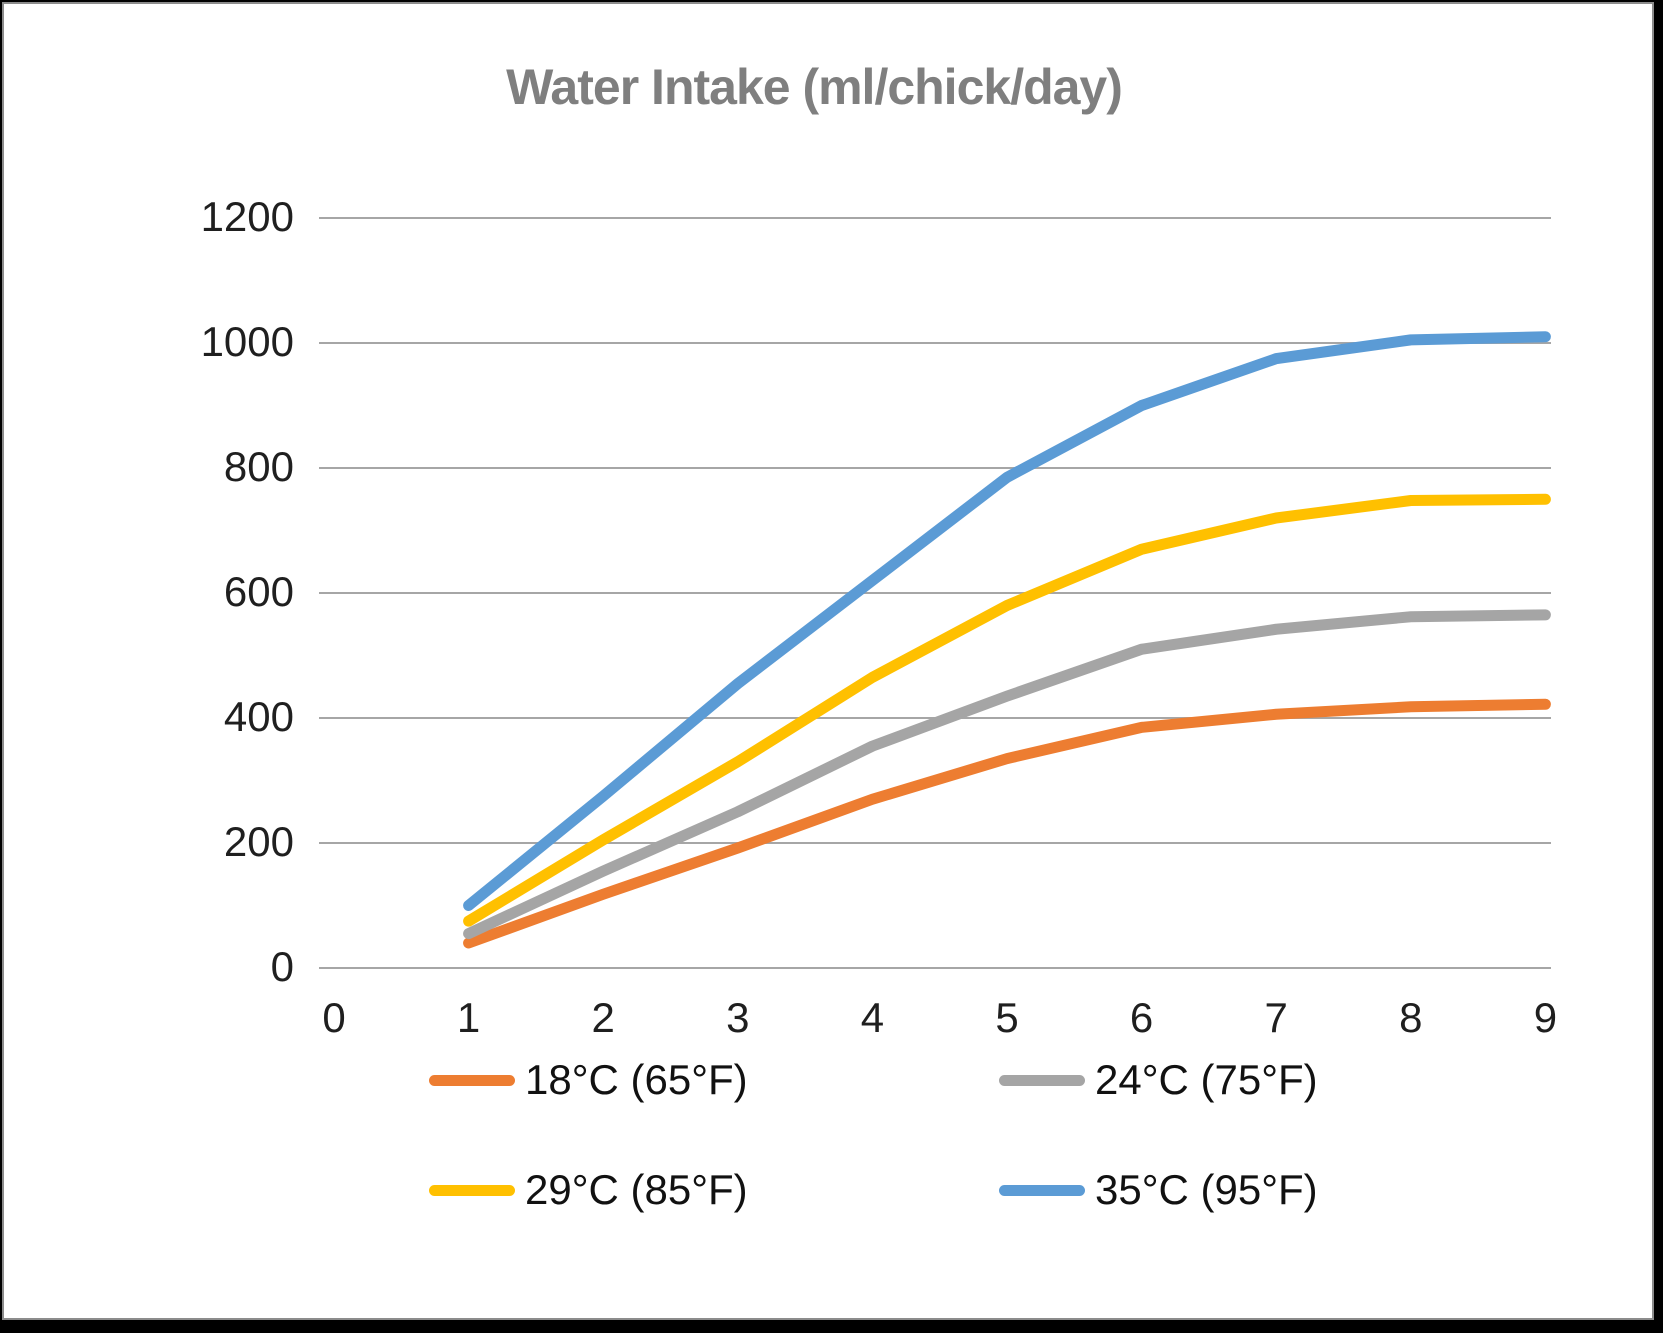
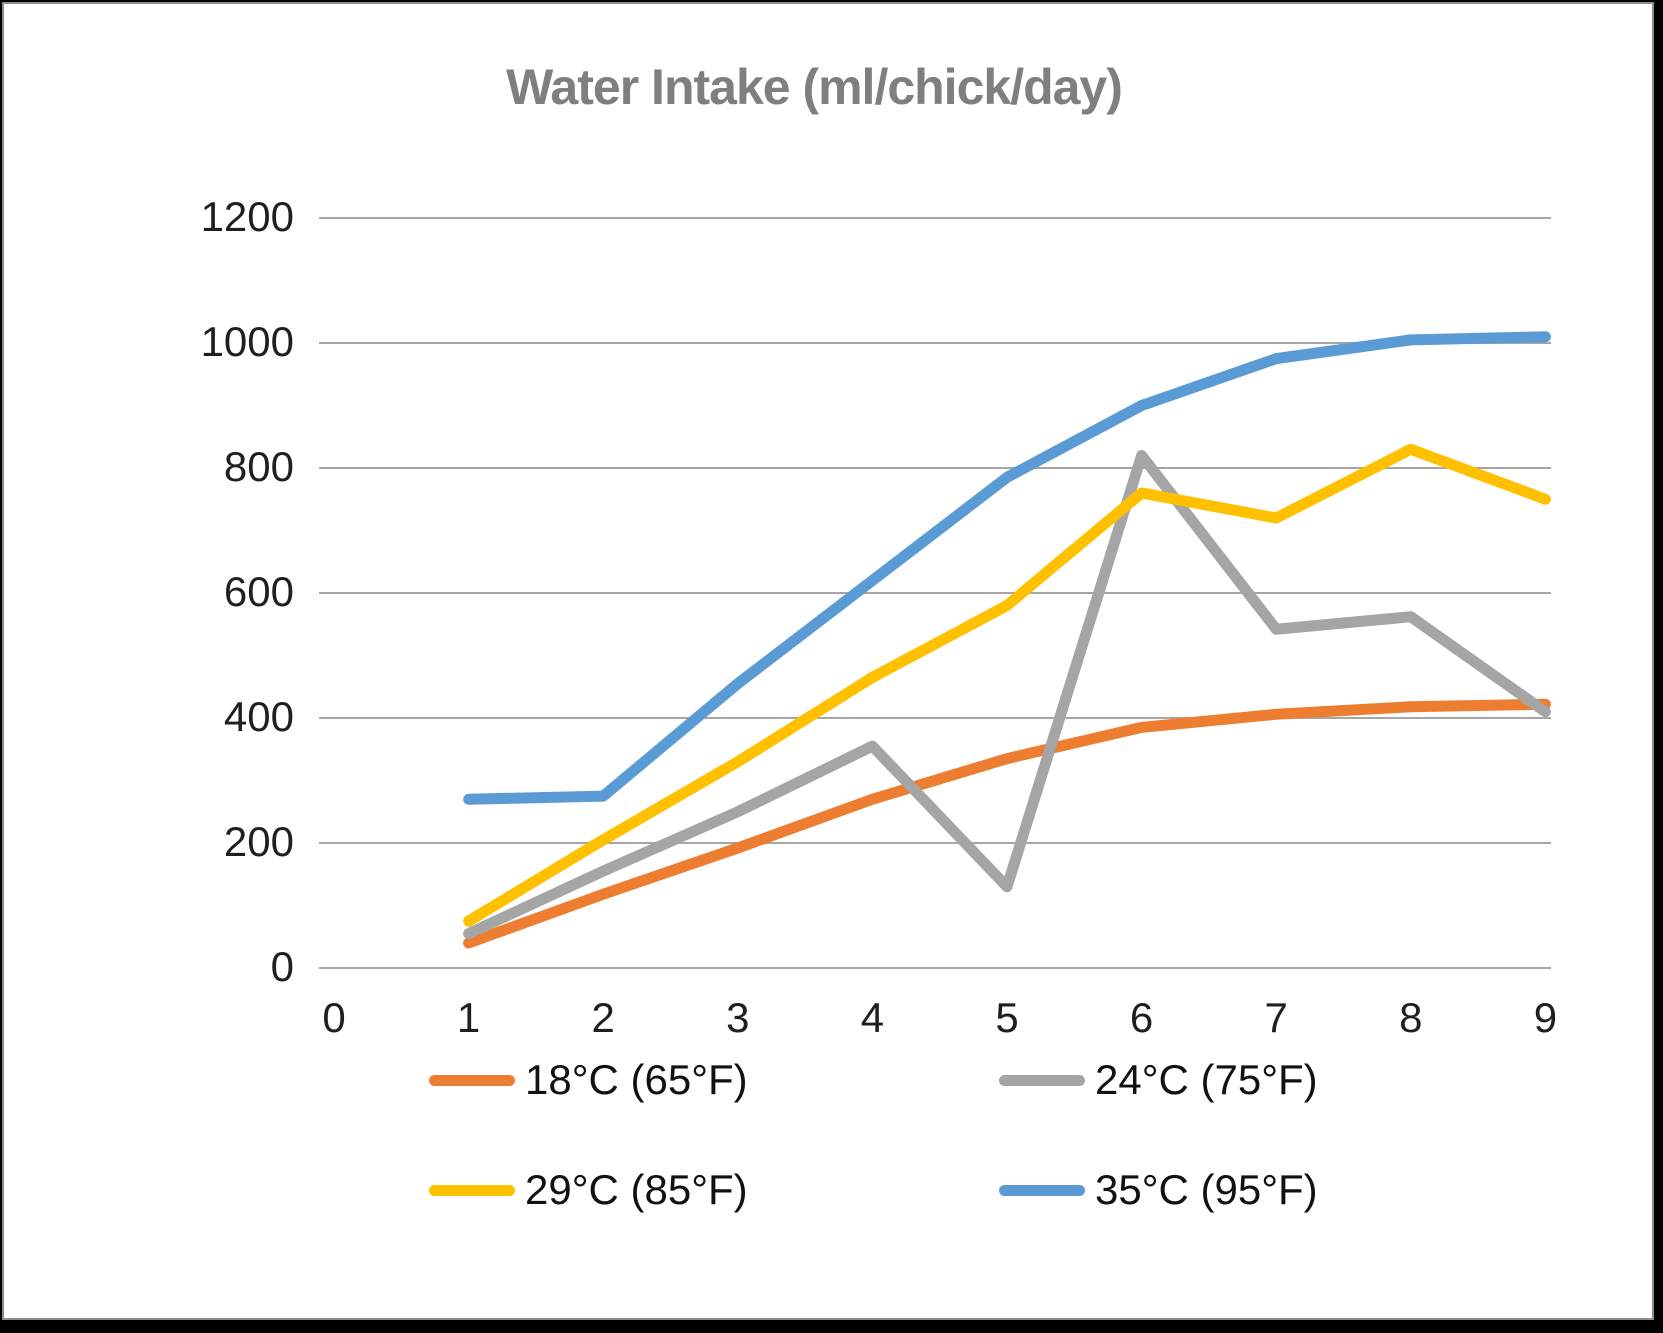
35°C (95°F)/1: 100 -> 270
24°C (75°F)/5: 440 -> 130
24°C (75°F)/6: 510 -> 820
29°C (85°F)/6: 670 -> 760
29°C (85°F)/8: 750 -> 830
24°C (75°F)/9: 560 -> 410
